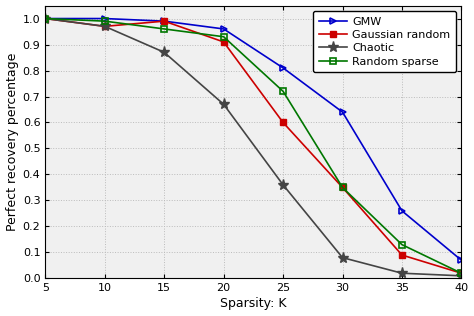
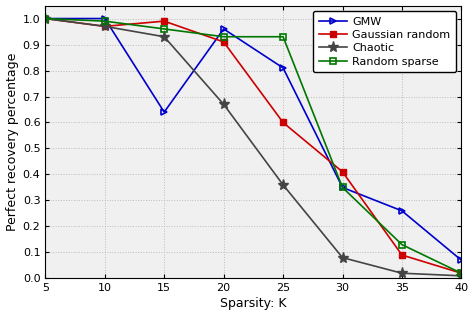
GMW/15: 0.99 -> 0.64
Chaotic/15: 0.87 -> 0.93
Random sparse/25: 0.72 -> 0.93
GMW/30: 0.64 -> 0.35
Gaussian random/30: 0.35 -> 0.41
